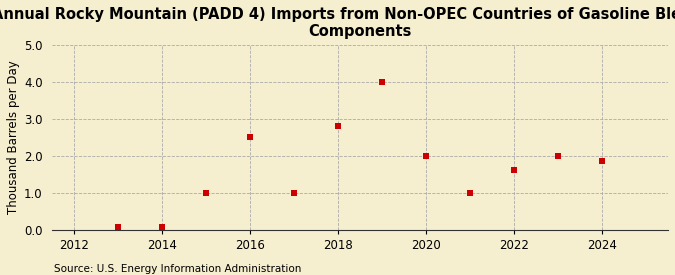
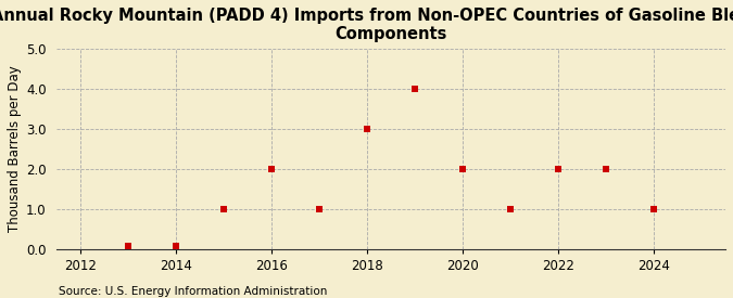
2016: 2.50 -> 2.00
2018: 2.80 -> 3.00
2022: 1.60 -> 2.00
2024: 1.85 -> 1.00
